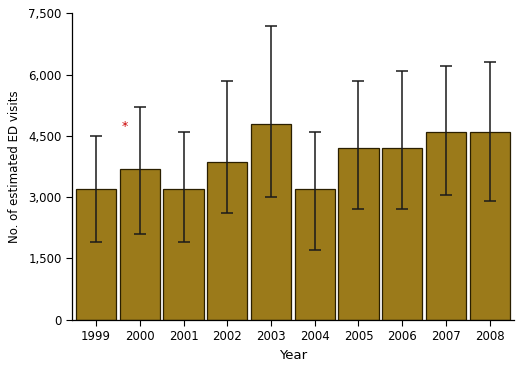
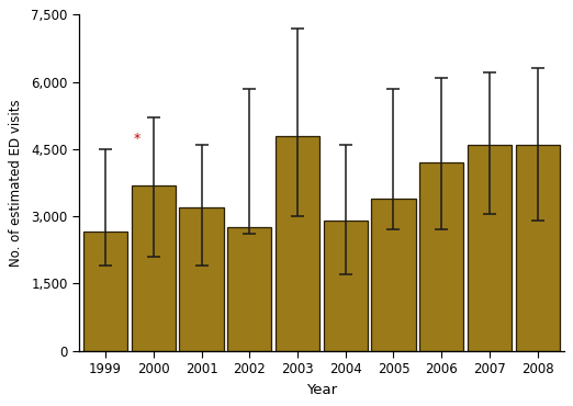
1999: 3,200 -> 2,650
2002: 3,850 -> 2,750
2004: 3,200 -> 2,900
2005: 4,200 -> 3,400
